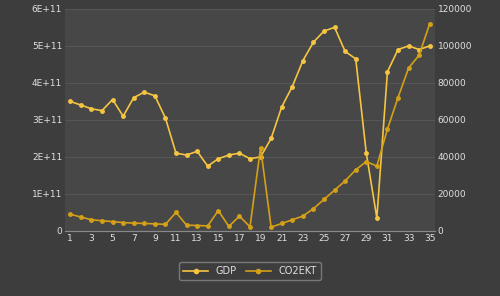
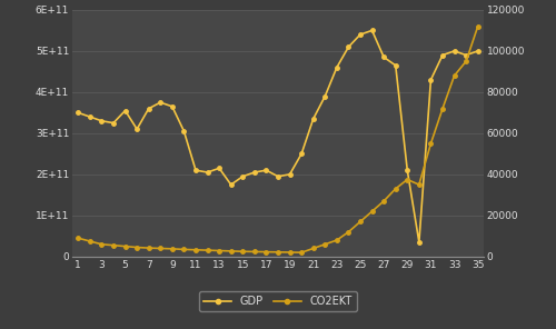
CO2EKT/11: 10000 -> 3000
CO2EKT/15: 11000 -> 2000
CO2EKT/17: 8000 -> 2000
CO2EKT/19: 45000 -> 2000
